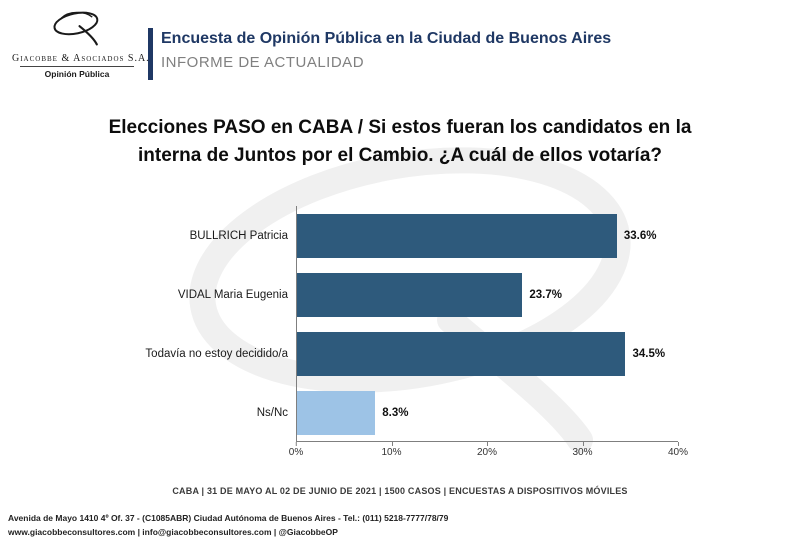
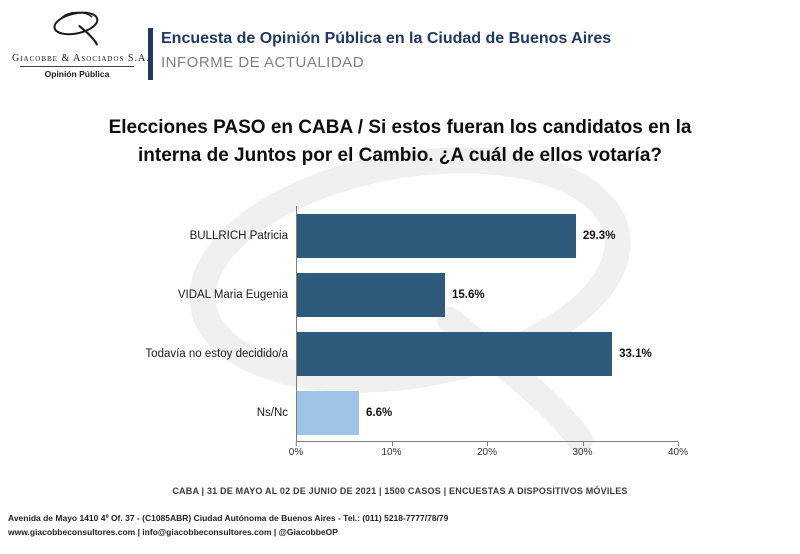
BULLRICH Patricia: 33.6% -> 29.3%
VIDAL Maria Eugenia: 23.7% -> 15.6%
Todavía no estoy decidido/a: 34.5% -> 33.1%
Ns/Nc: 8.3% -> 6.6%
